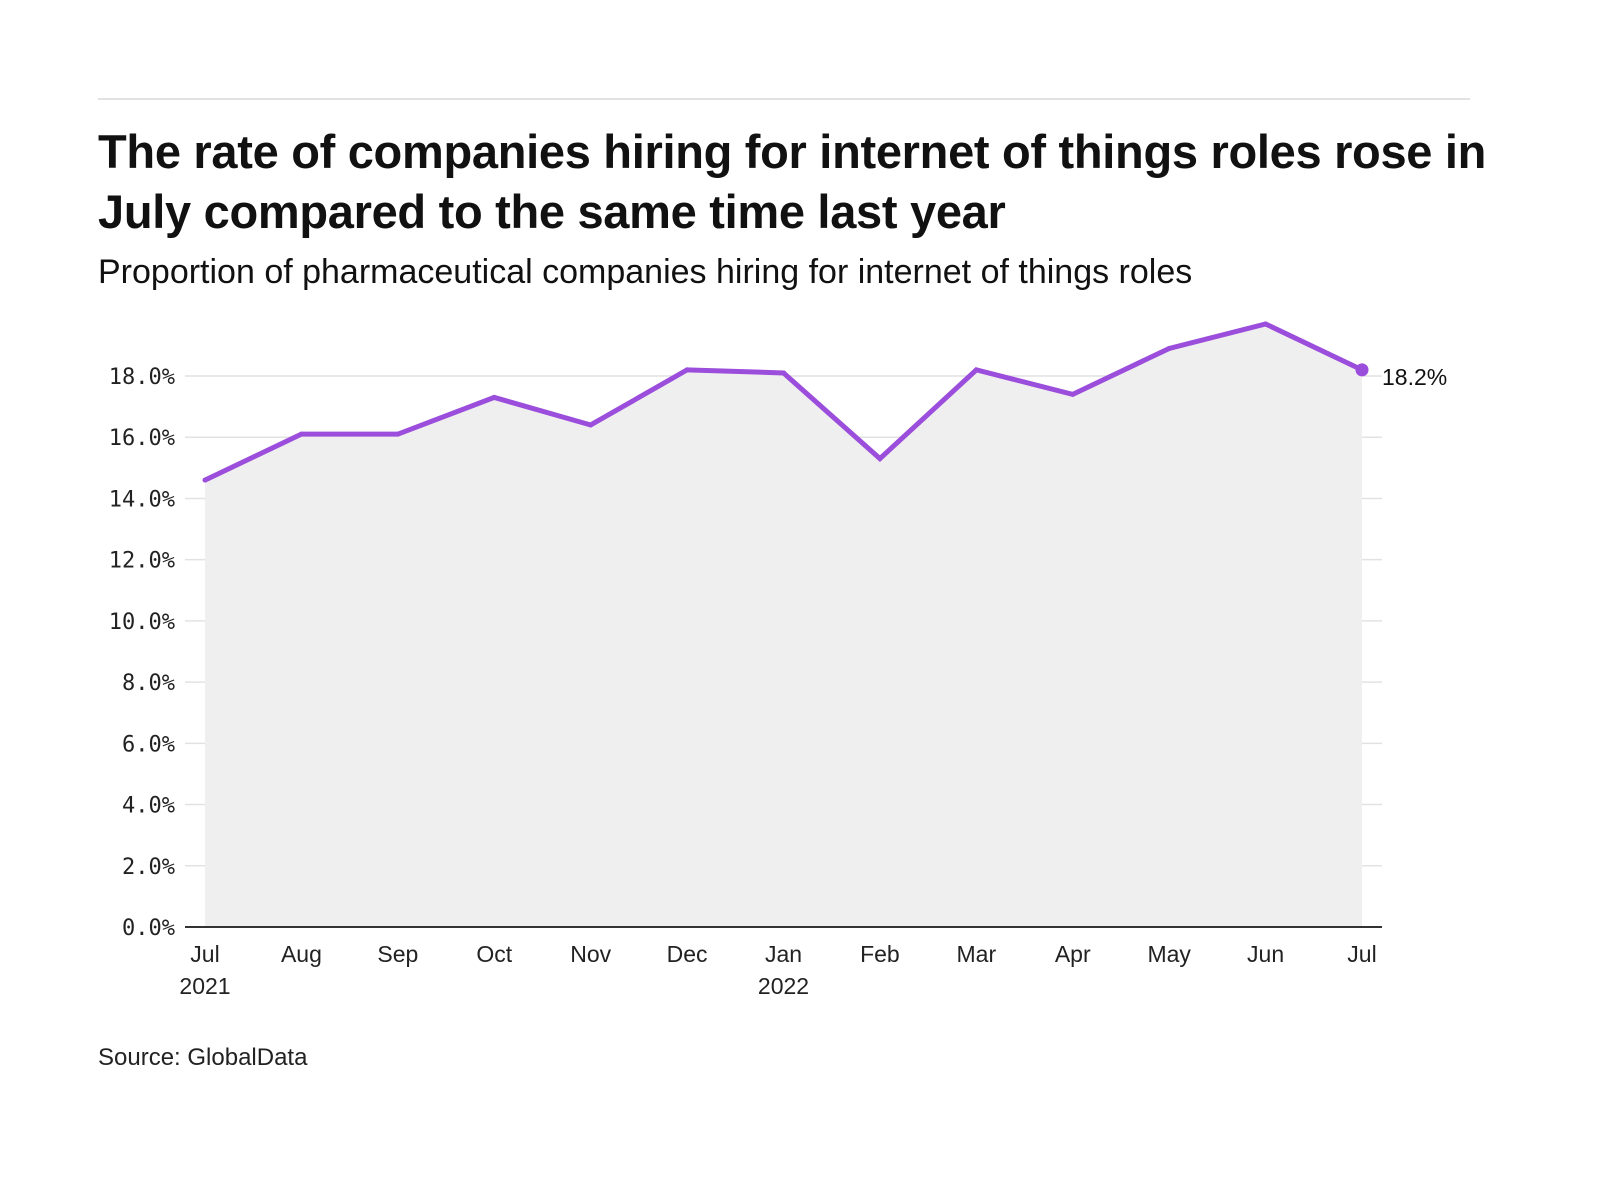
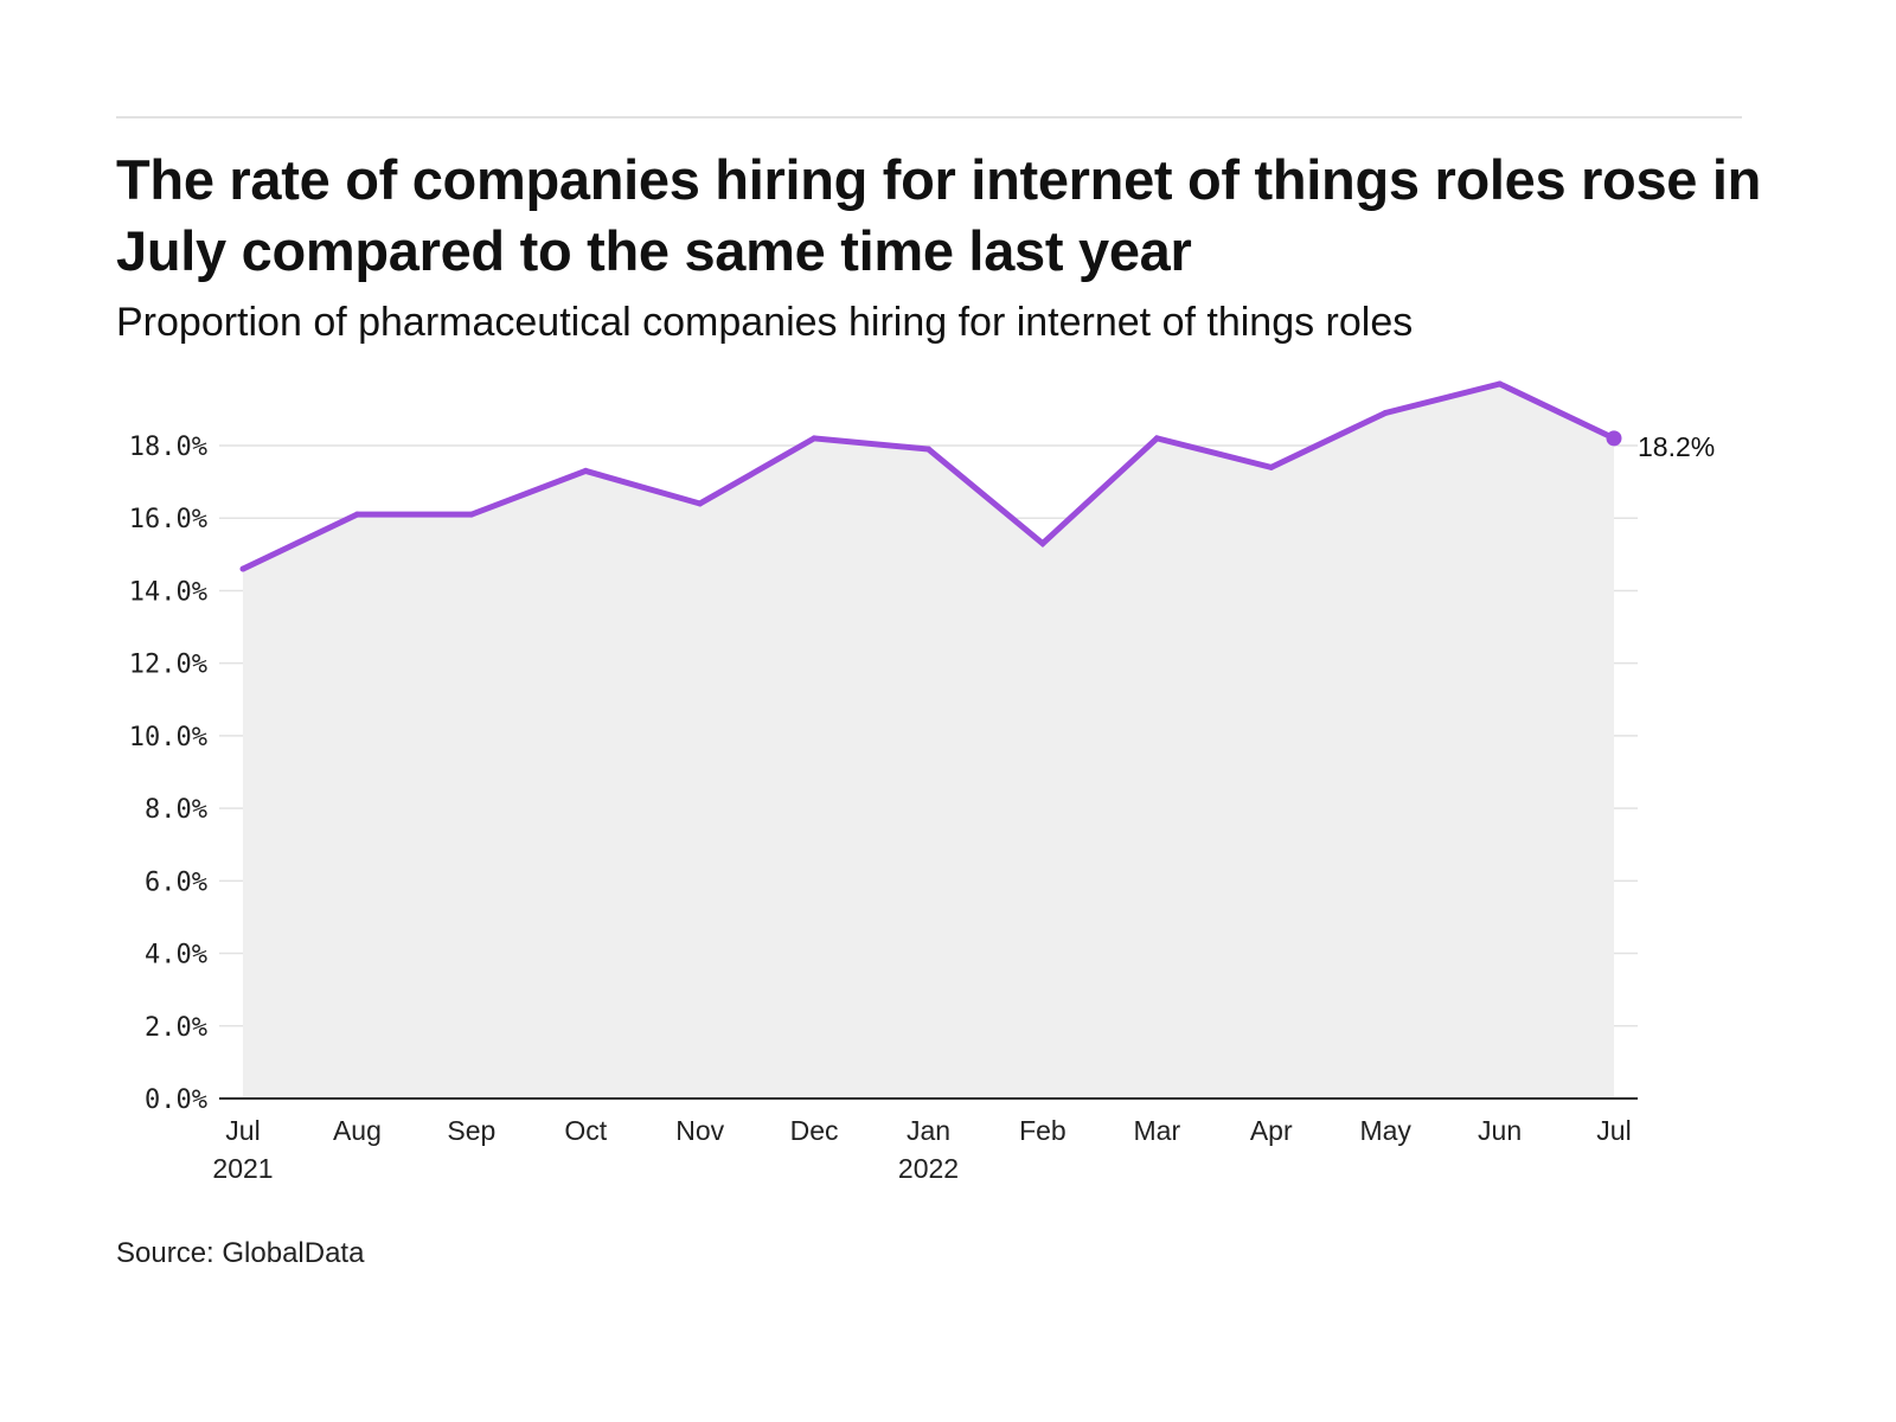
Jan 2022: 18.1% -> 17.9%
